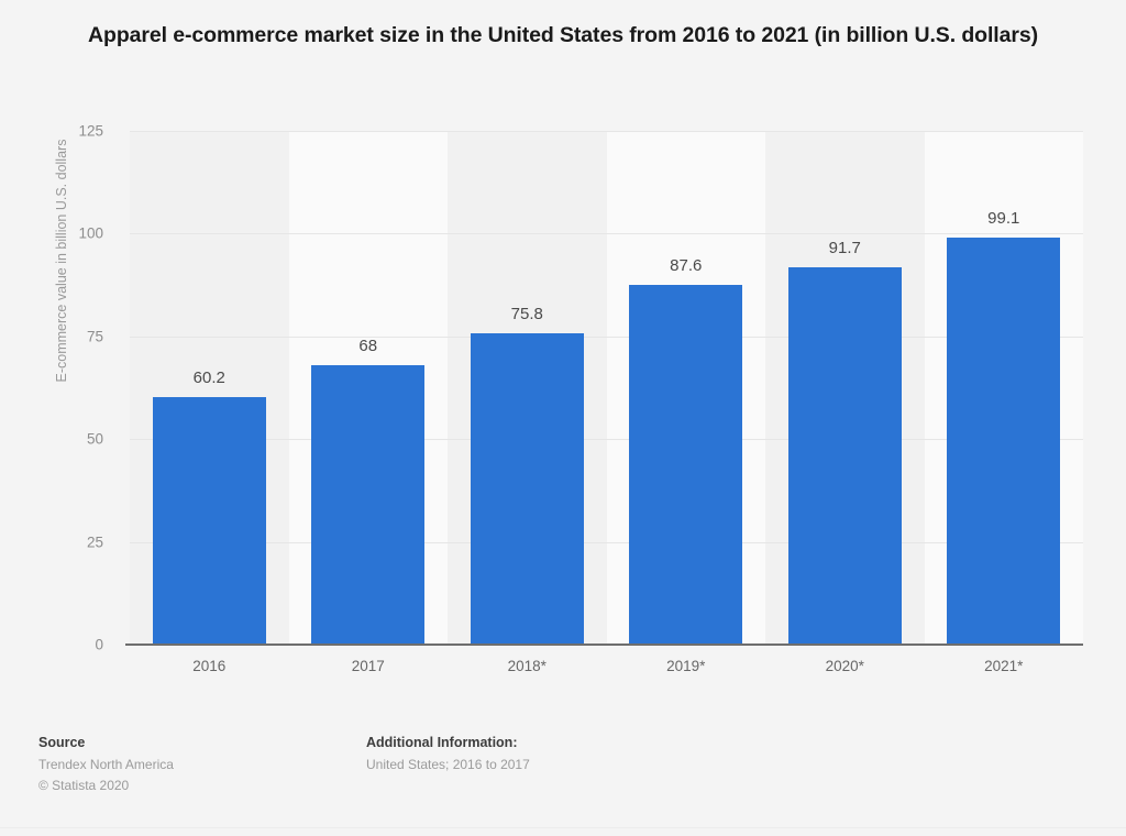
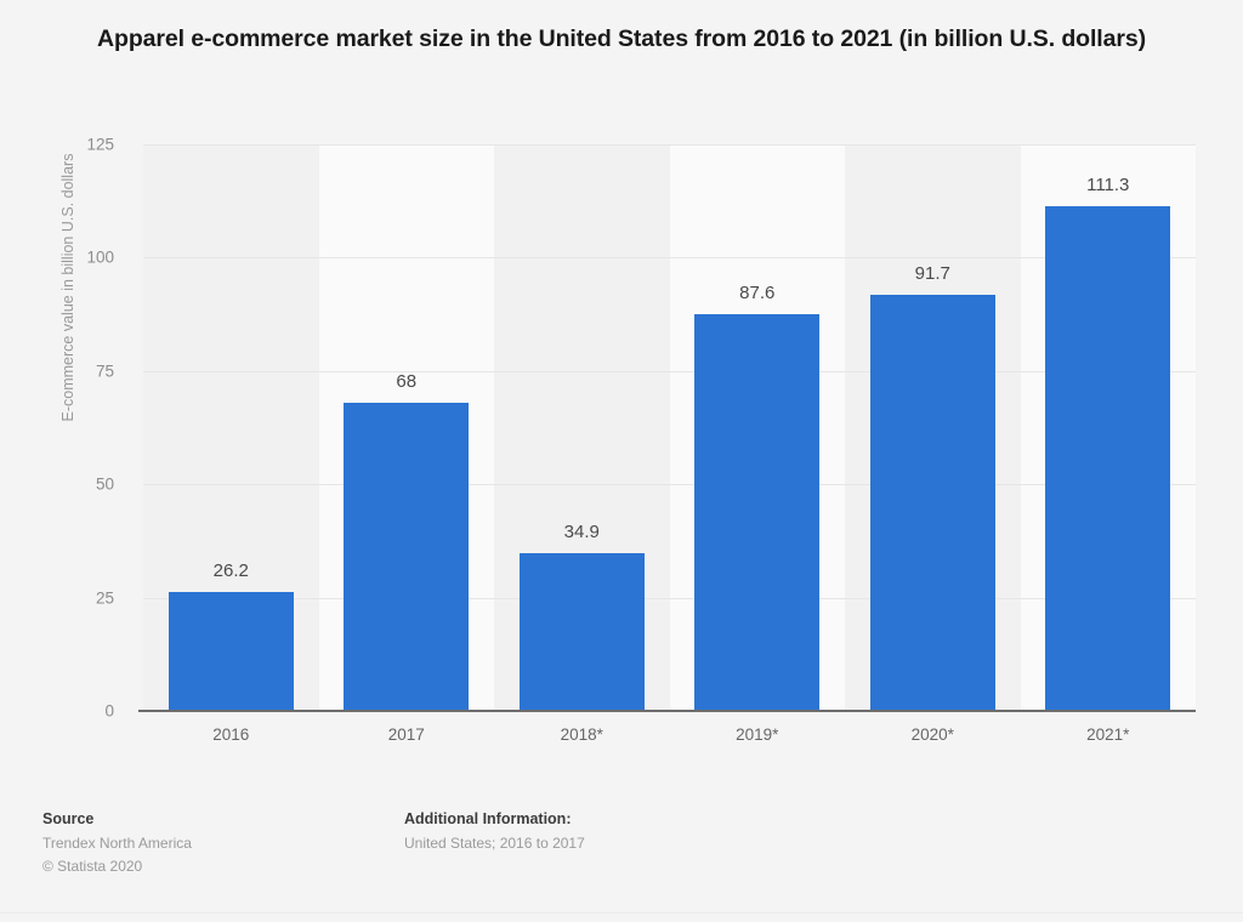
2016: 60.2 -> 26.2
2018*: 75.8 -> 34.9
2021*: 99.1 -> 111.3
